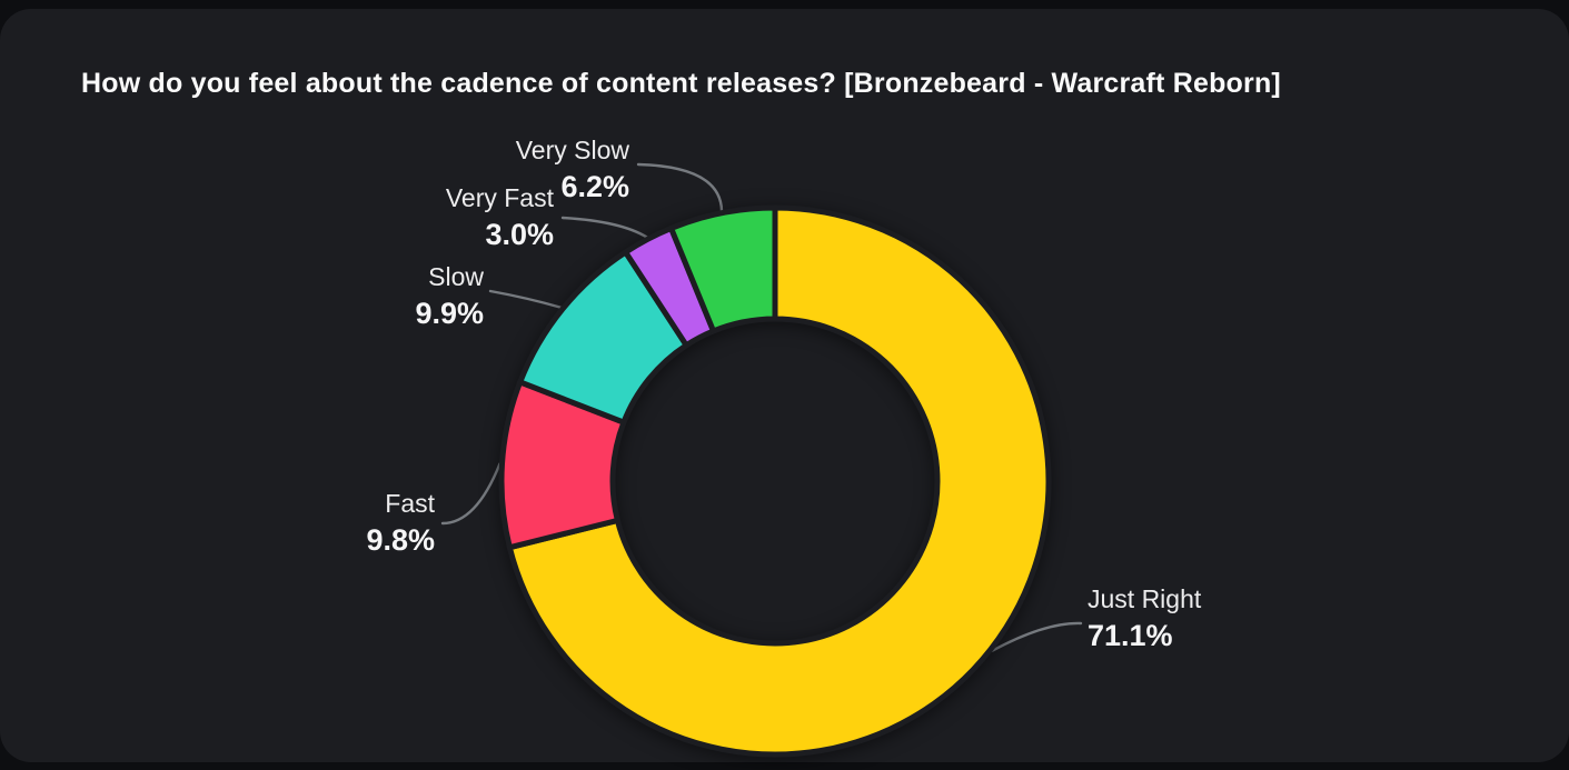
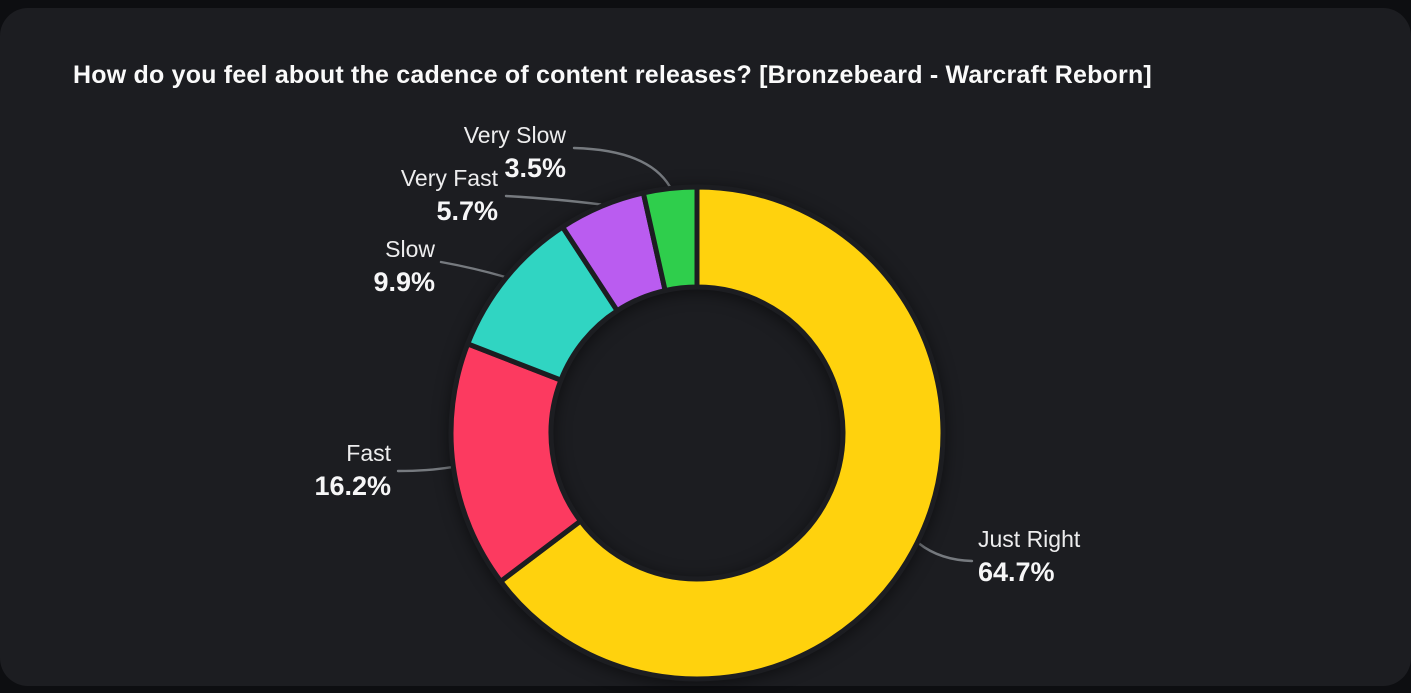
Just Right: 71.1% -> 64.7%
Fast: 9.8% -> 16.2%
Very Fast: 3.0% -> 5.7%
Very Slow: 6.2% -> 3.5%
